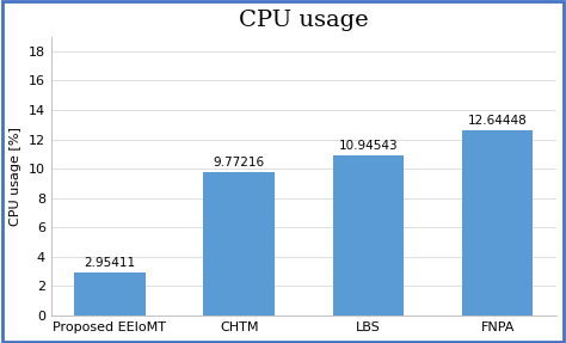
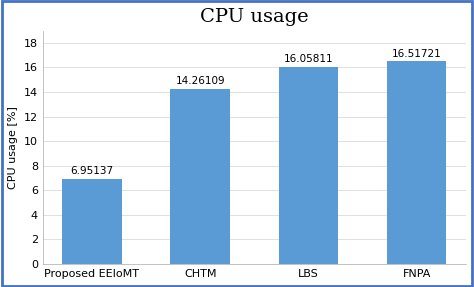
Proposed EEIoMT: 2.95411 -> 6.95137
CHTM: 9.77216 -> 14.26109
LBS: 10.94543 -> 16.05811
FNPA: 12.64448 -> 16.51721
